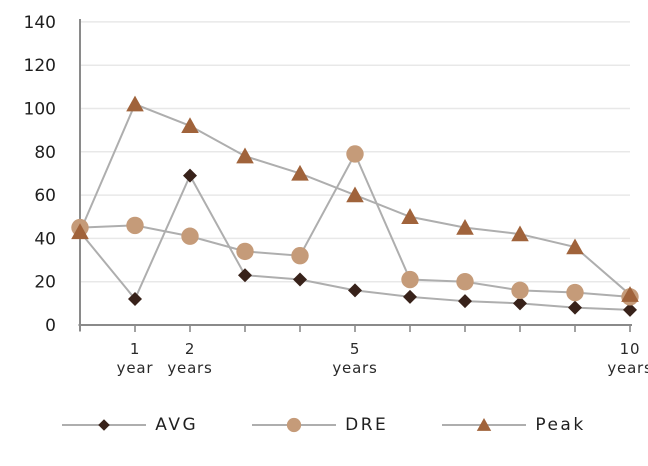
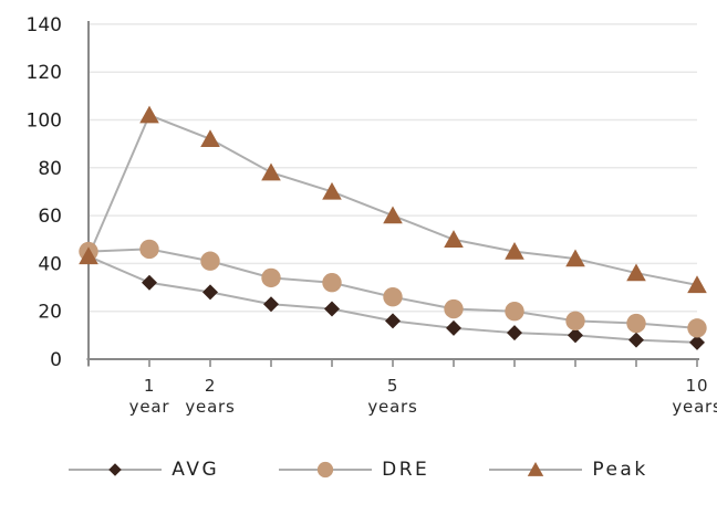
AVG/1: 12 -> 32
AVG/2: 69 -> 28
DRE/5: 79 -> 26
Peak/10: 14 -> 31
